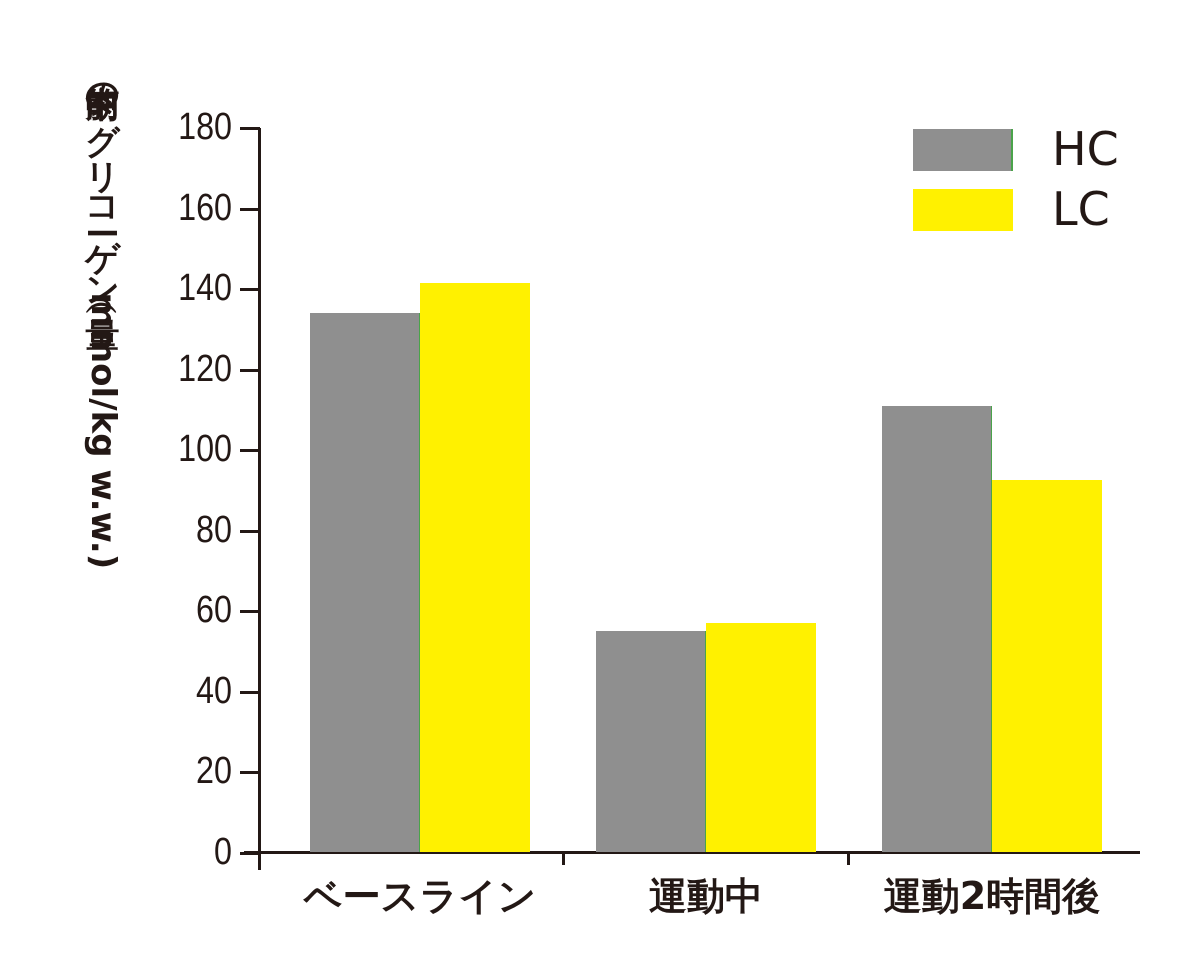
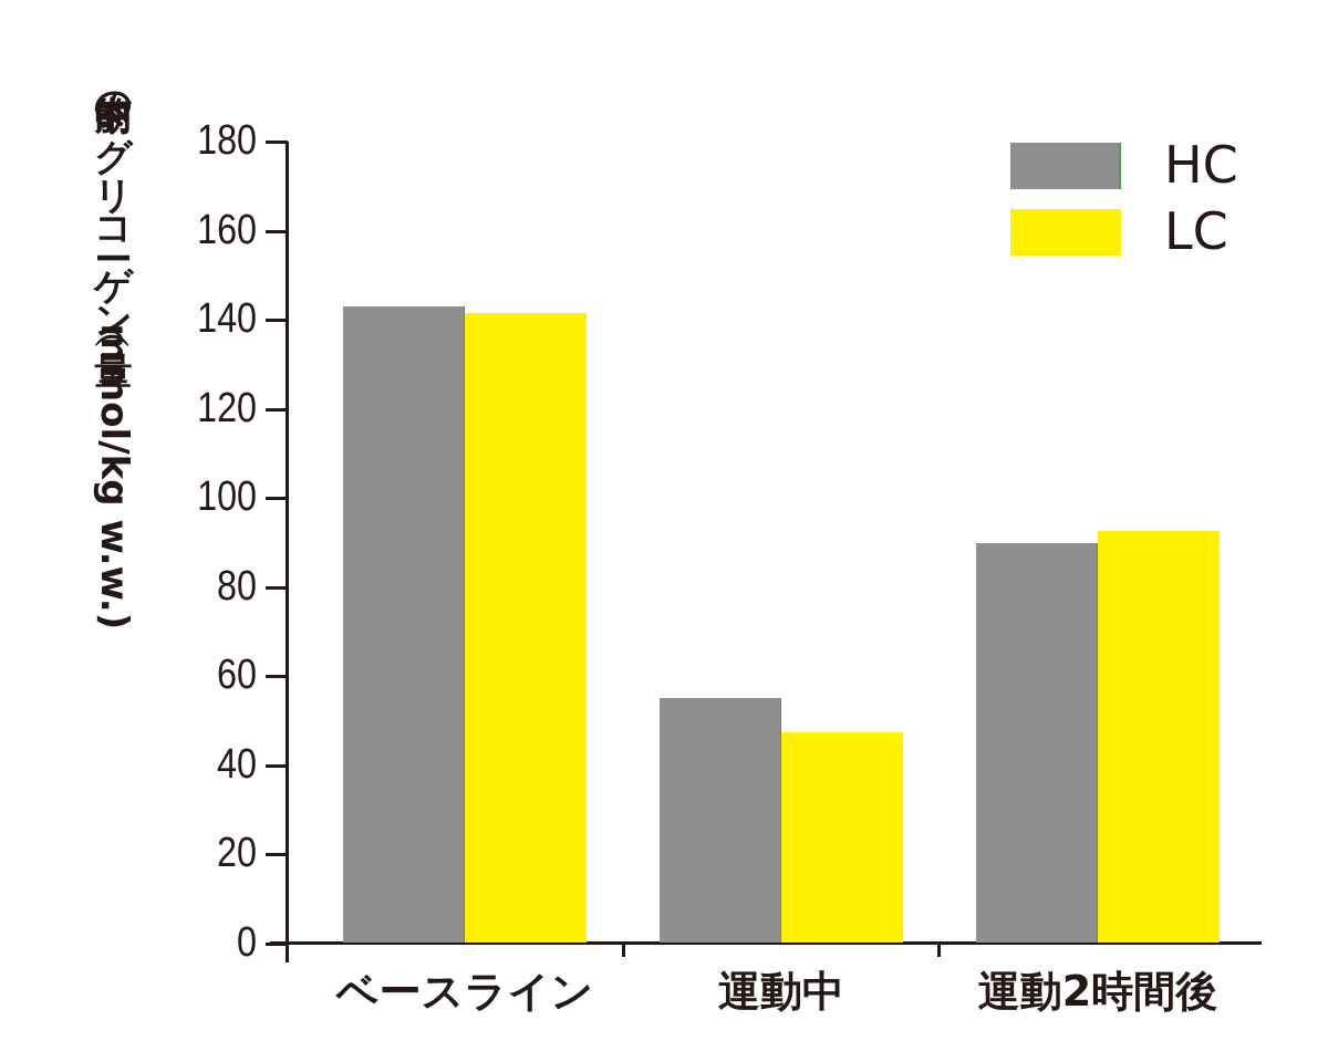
HC/ベースライン: 134 -> 143
LC/運動中: 57 -> 48
HC/運動2時間後: 111 -> 90
